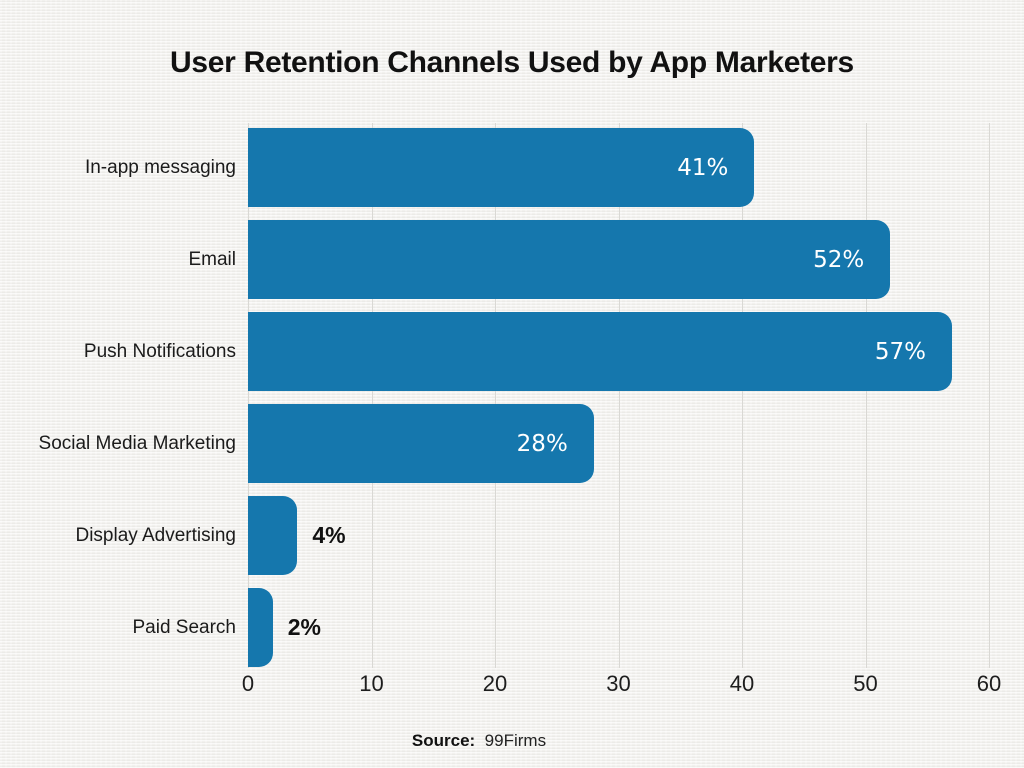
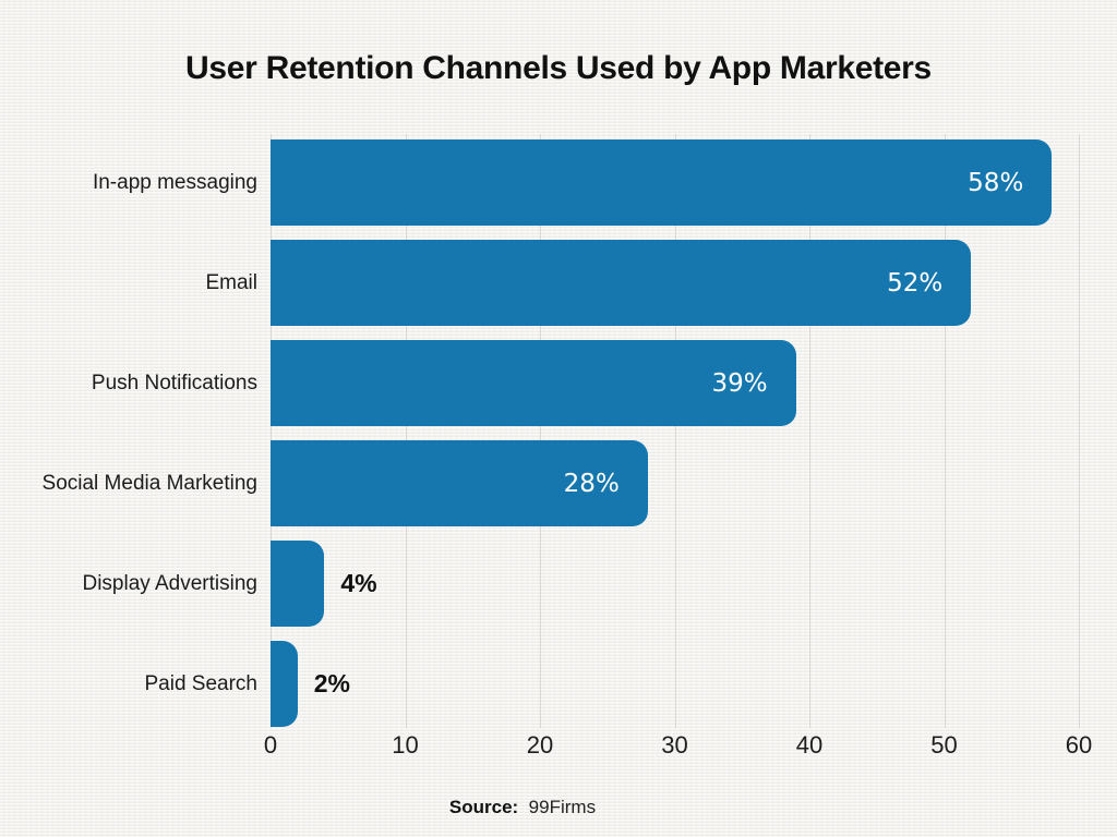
In-app messaging: 41% -> 58%
Push Notifications: 57% -> 39%
